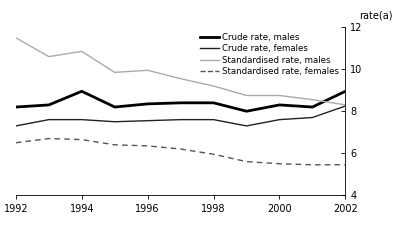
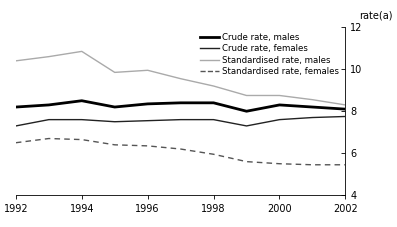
Standardised rate, males/1992: 11.50 -> 10.40
Crude rate, males/1994: 8.95 -> 8.50
Crude rate, males/2002: 8.95 -> 8.10
Crude rate, females/2002: 8.25 -> 7.75
